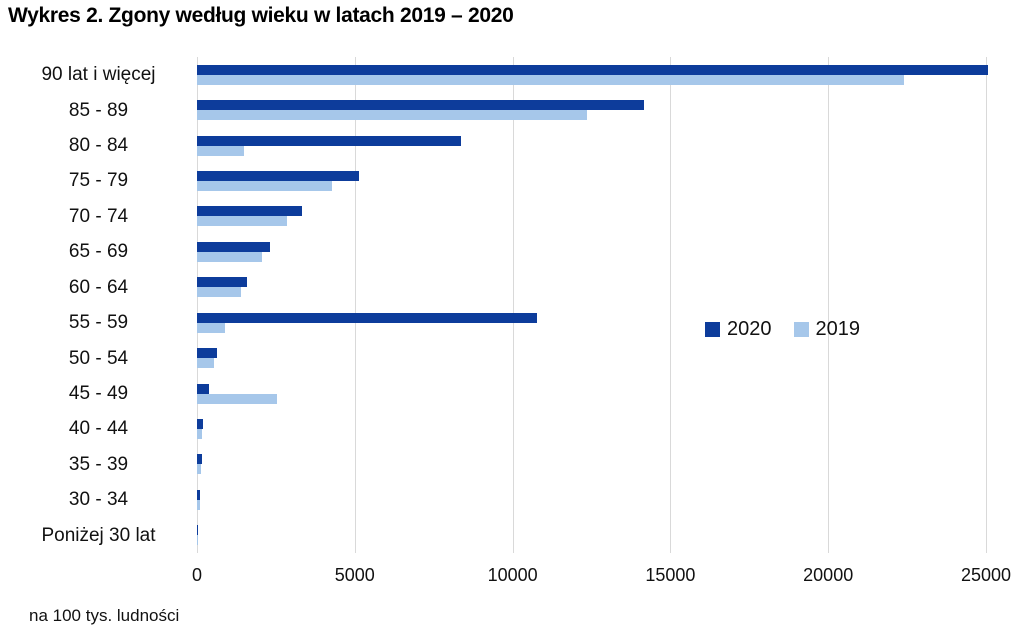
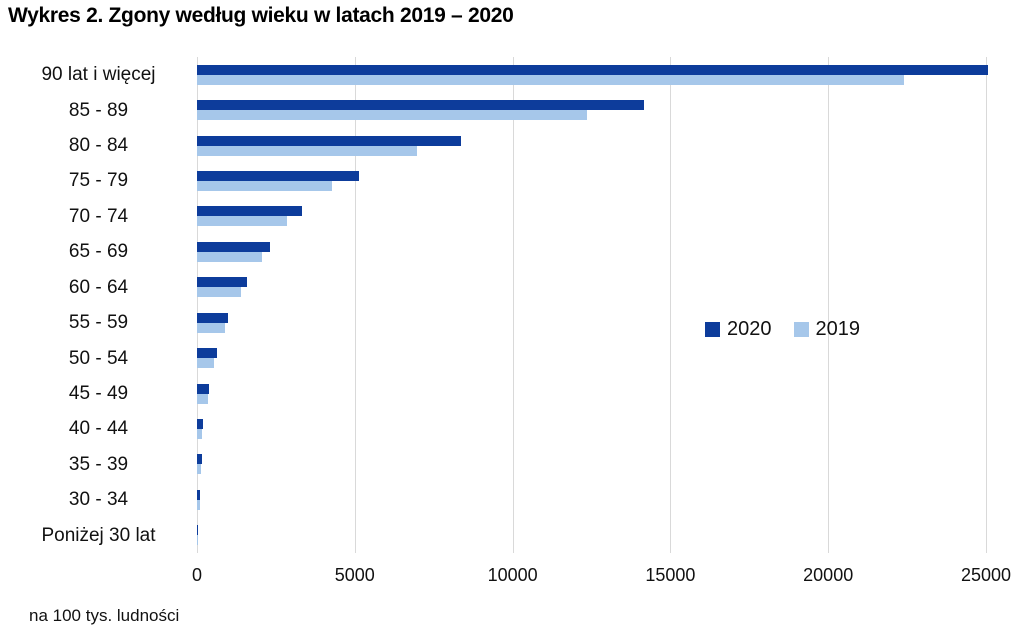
2019/80 - 84: 1400 -> 6600
2020/55 - 59: 10200 -> 900
2019/45 - 49: 2400 -> 300
